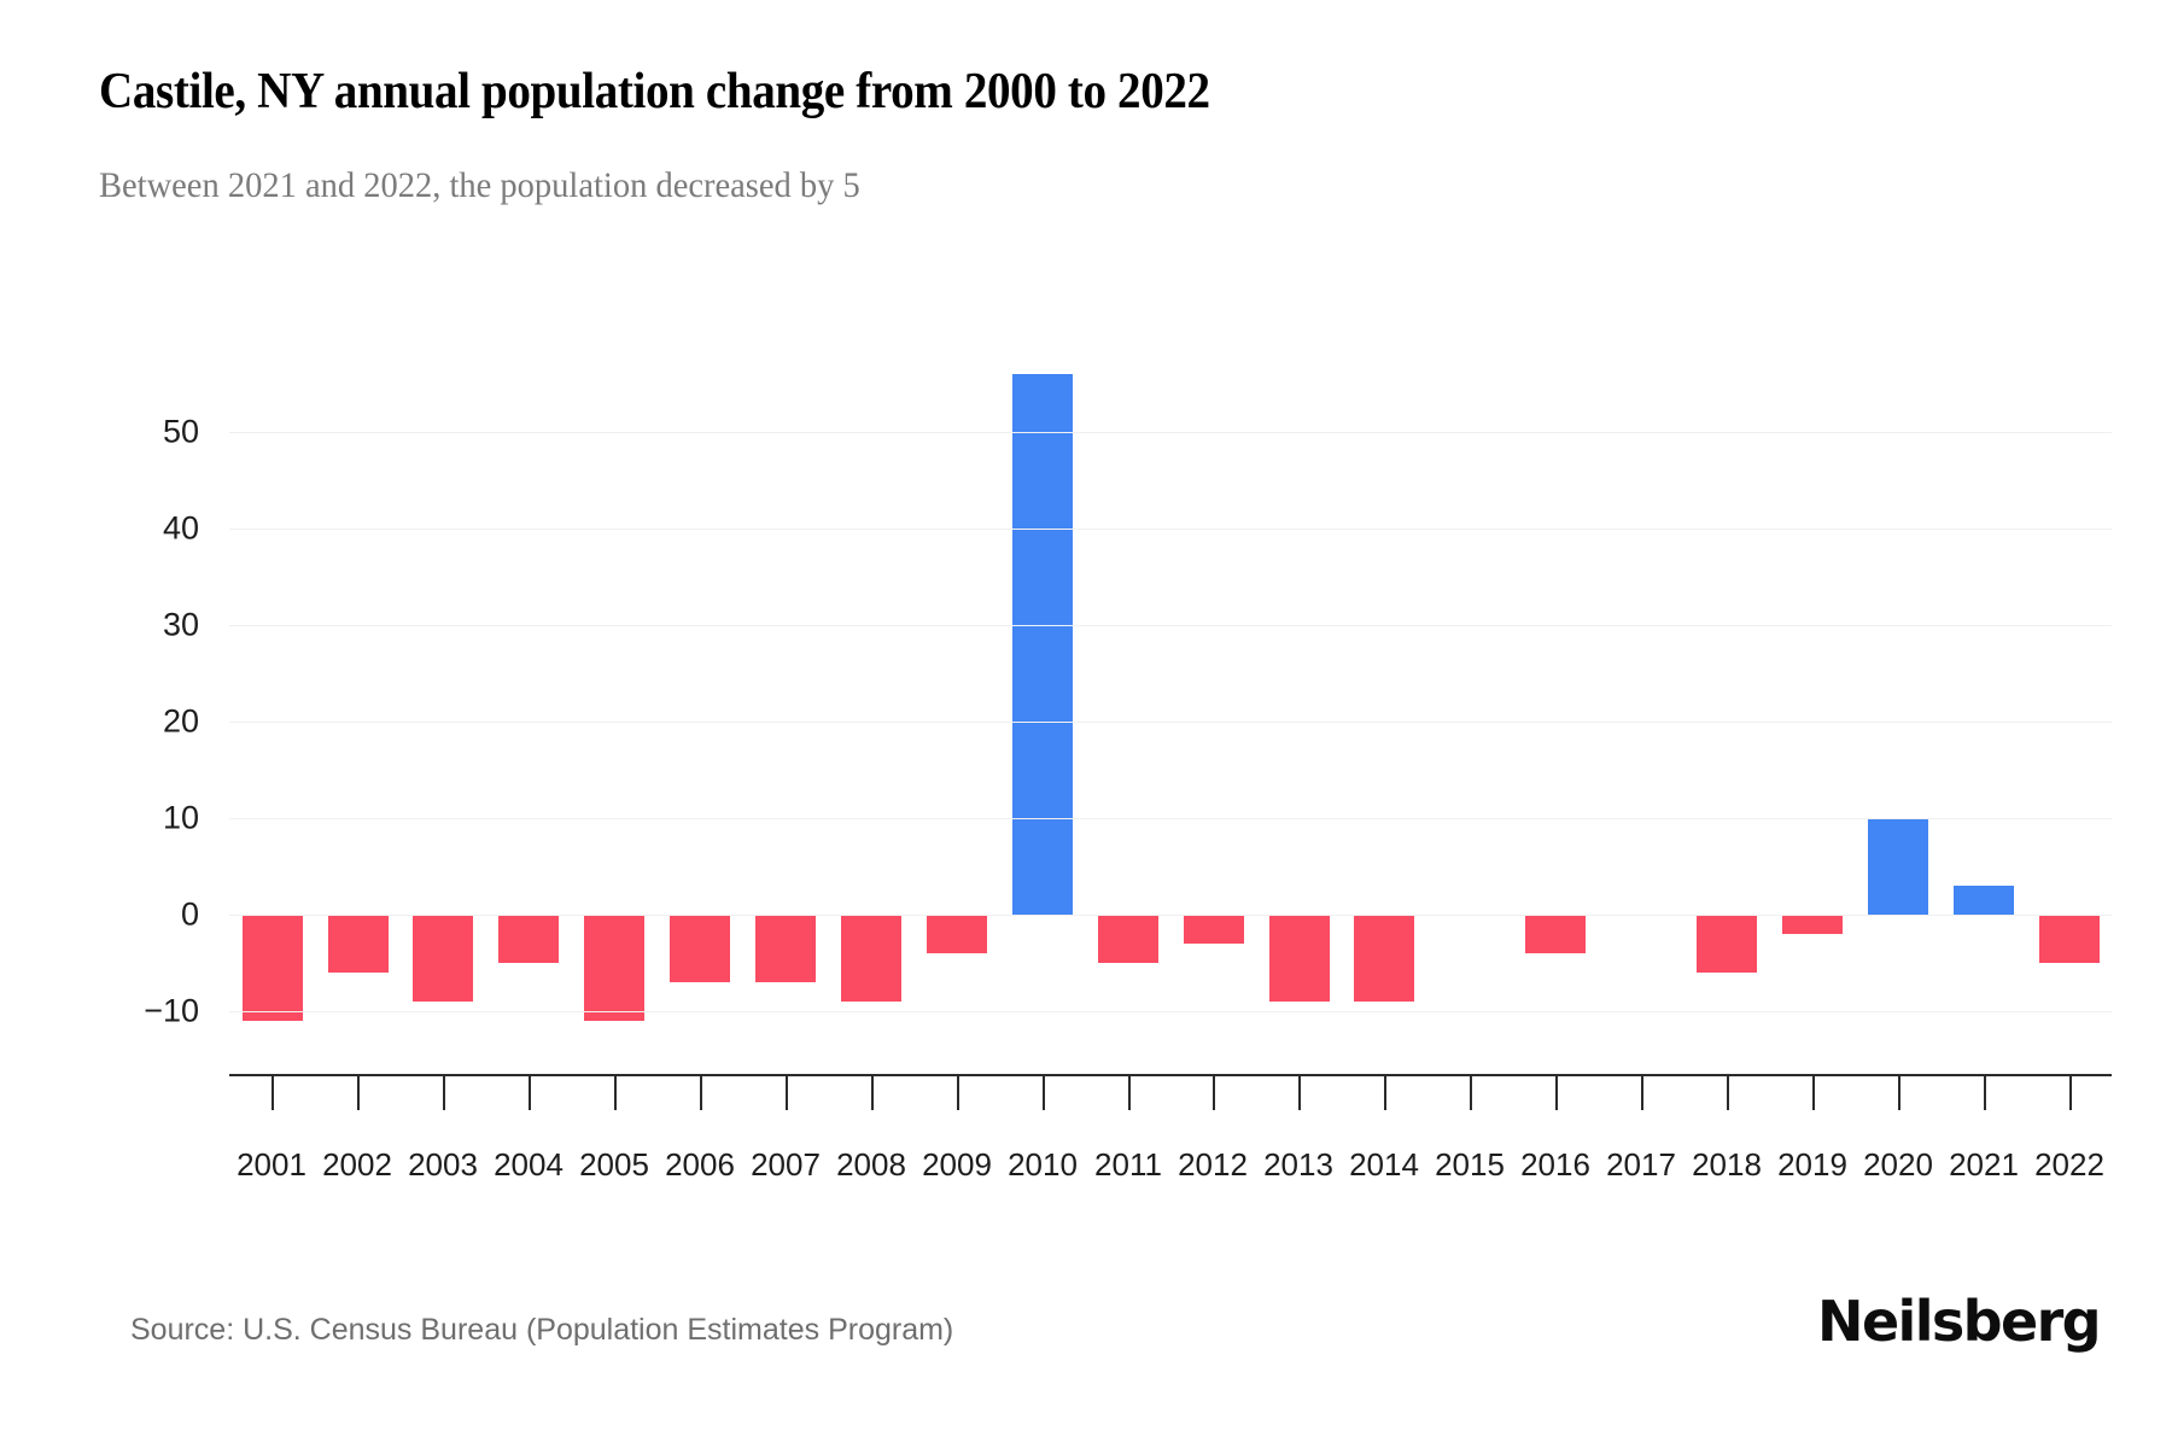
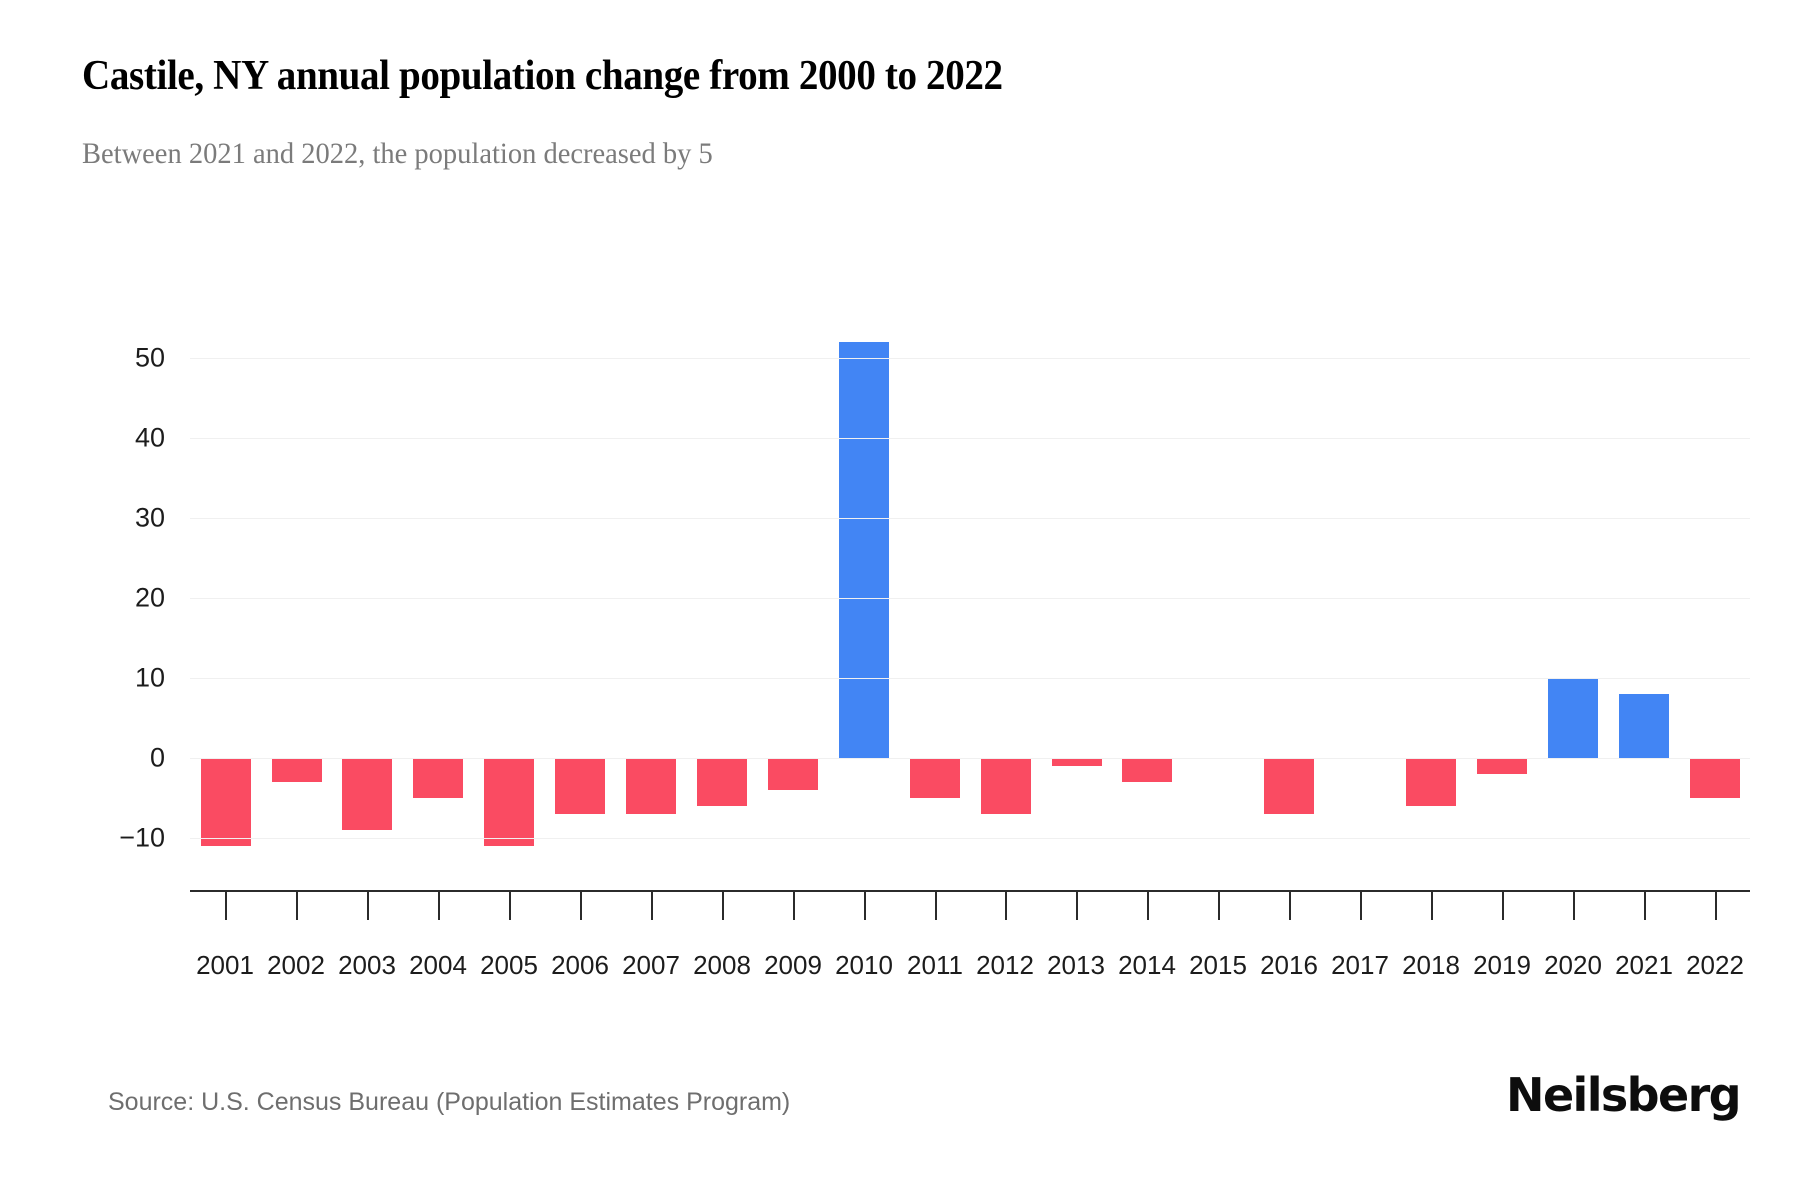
2002: -6 -> -3
2008: -9 -> -6
2010: 56 -> 52
2012: -3 -> -7
2013: -9 -> -1
2014: -9 -> -3
2016: -4 -> -7
2021: 3 -> 8
